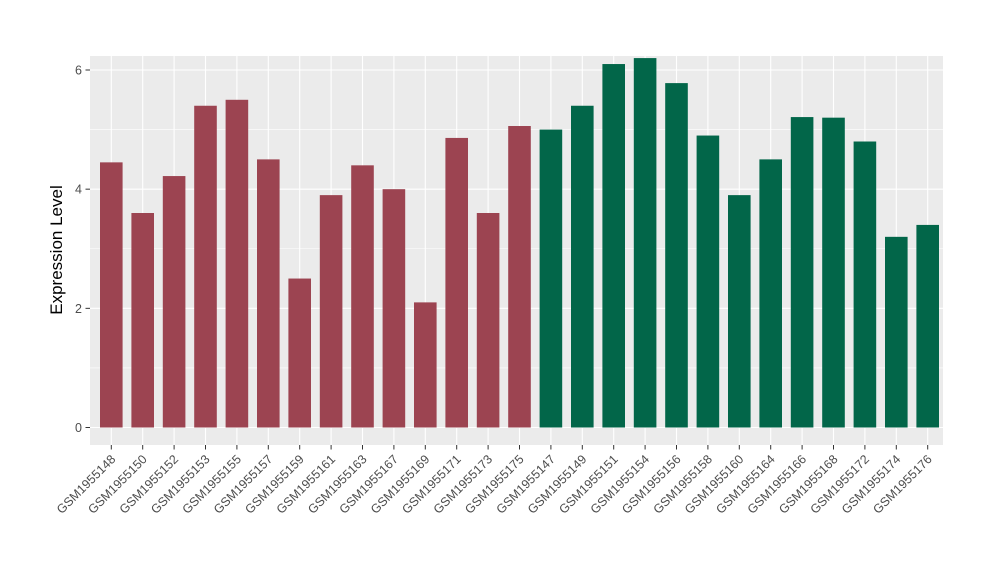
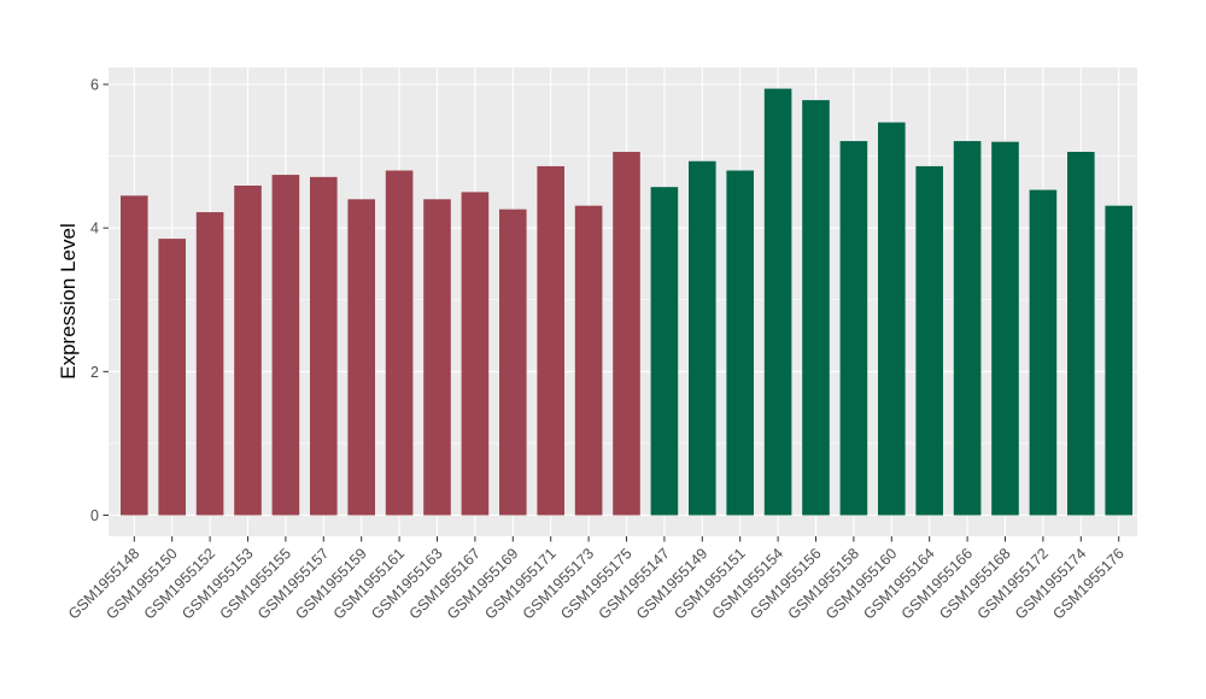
GSM1955150: 3.6 -> 3.9
GSM1955153: 5.4 -> 4.6
GSM1955155: 5.5 -> 4.7
GSM1955157: 4.5 -> 4.7
GSM1955159: 2.5 -> 4.4
GSM1955161: 3.9 -> 4.8
GSM1955167: 4.0 -> 4.5
GSM1955169: 2.1 -> 4.3
GSM1955173: 3.6 -> 4.3
GSM1955147: 5.0 -> 4.6
GSM1955149: 5.4 -> 4.9
GSM1955151: 6.1 -> 4.8
GSM1955154: 6.2 -> 5.9
GSM1955158: 4.9 -> 5.2
GSM1955160: 3.9 -> 5.5
GSM1955164: 4.5 -> 4.9
GSM1955172: 4.8 -> 4.5
GSM1955174: 3.2 -> 5.1
GSM1955176: 3.4 -> 4.3
